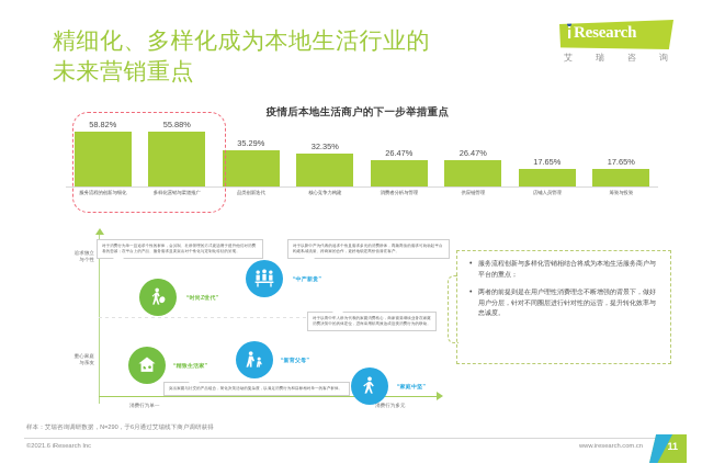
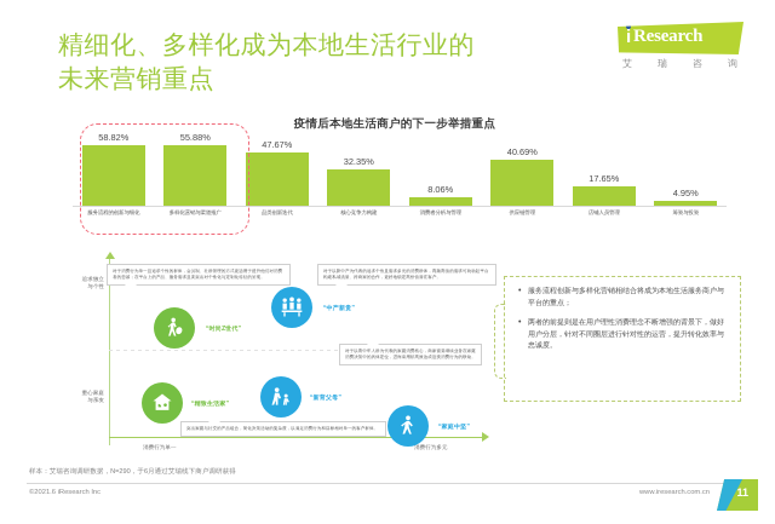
品类创新迭代: 35.29% -> 47.67%
消费者分析与管理: 26.47% -> 8.06%
供应链管理: 26.47% -> 40.69%
筹资与投资: 17.65% -> 4.95%
